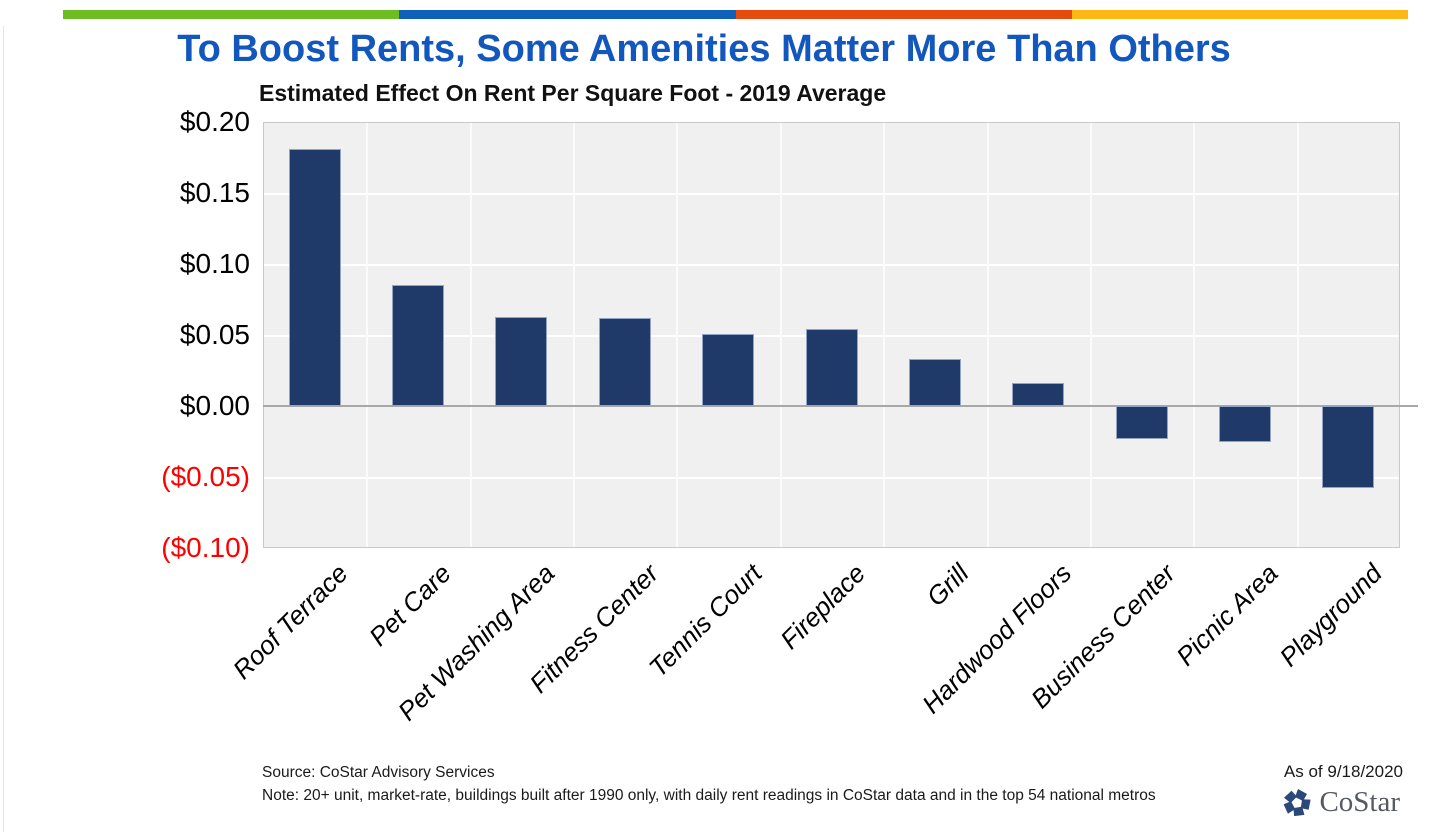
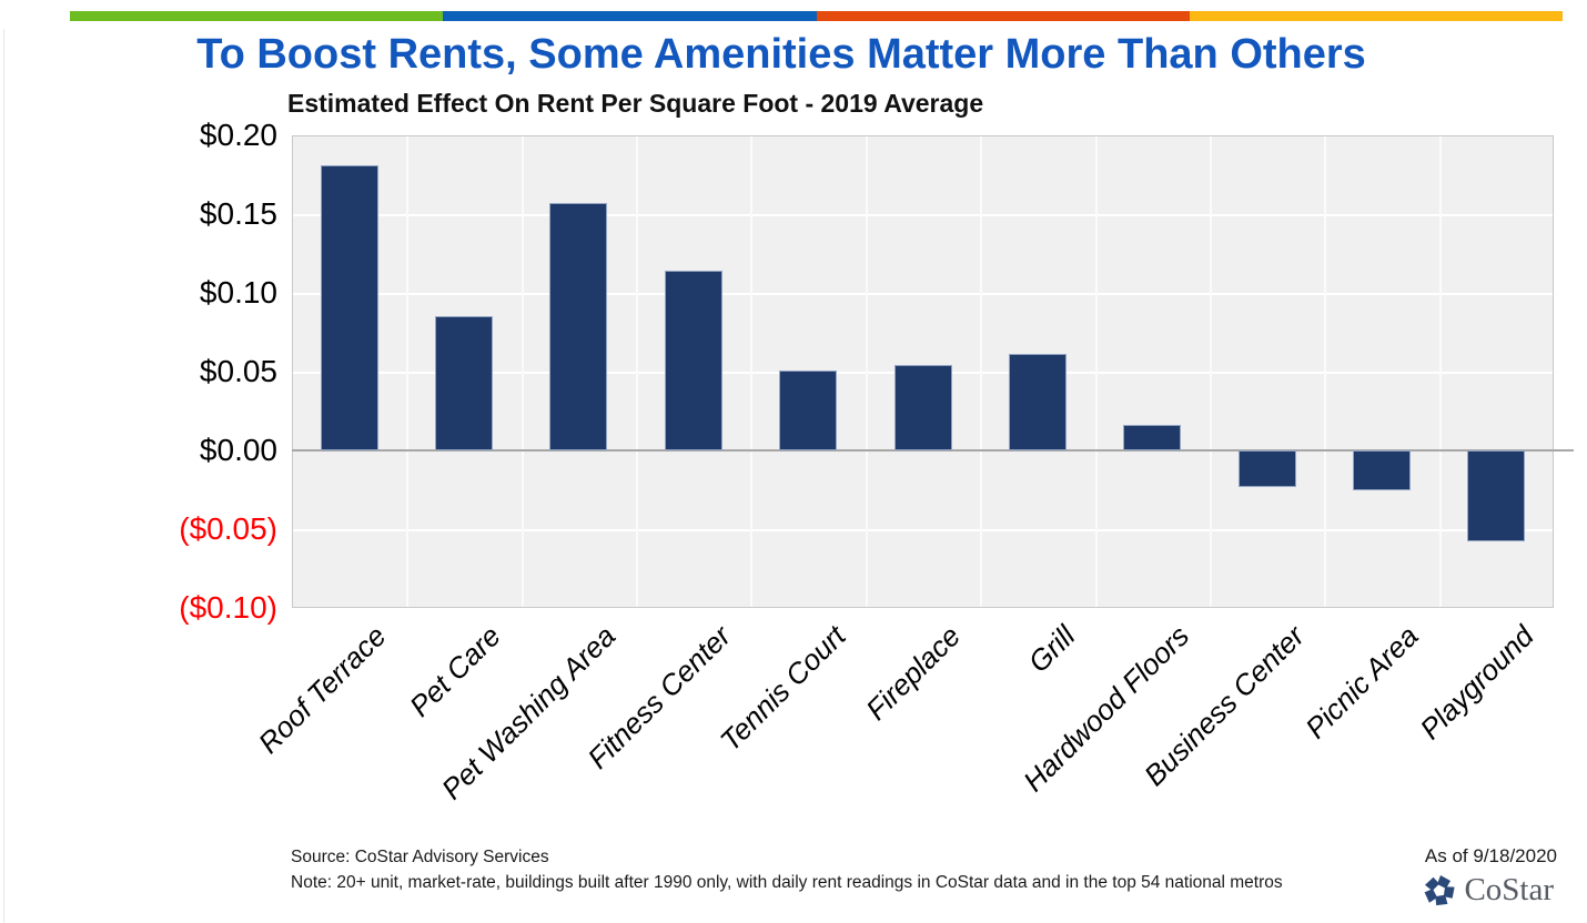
Pet Washing Area: $0.063 -> $0.157
Fitness Center: $0.062 -> $0.114
Grill: $0.033 -> $0.061
